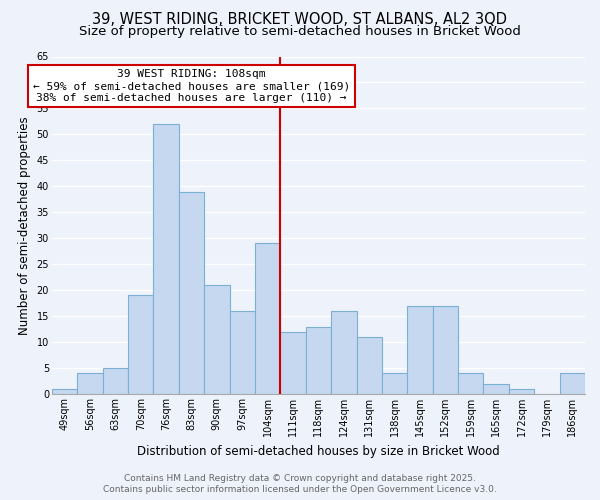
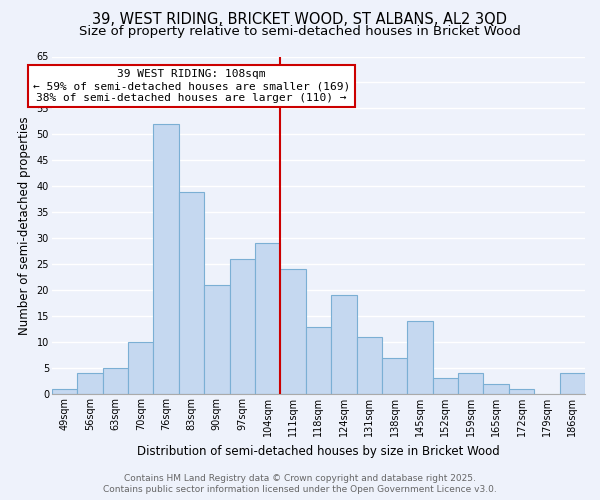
70sqm: 19 -> 10
97sqm: 16 -> 26
111sqm: 12 -> 24
124sqm: 16 -> 19
138sqm: 4 -> 7
145sqm: 17 -> 14
152sqm: 17 -> 3
